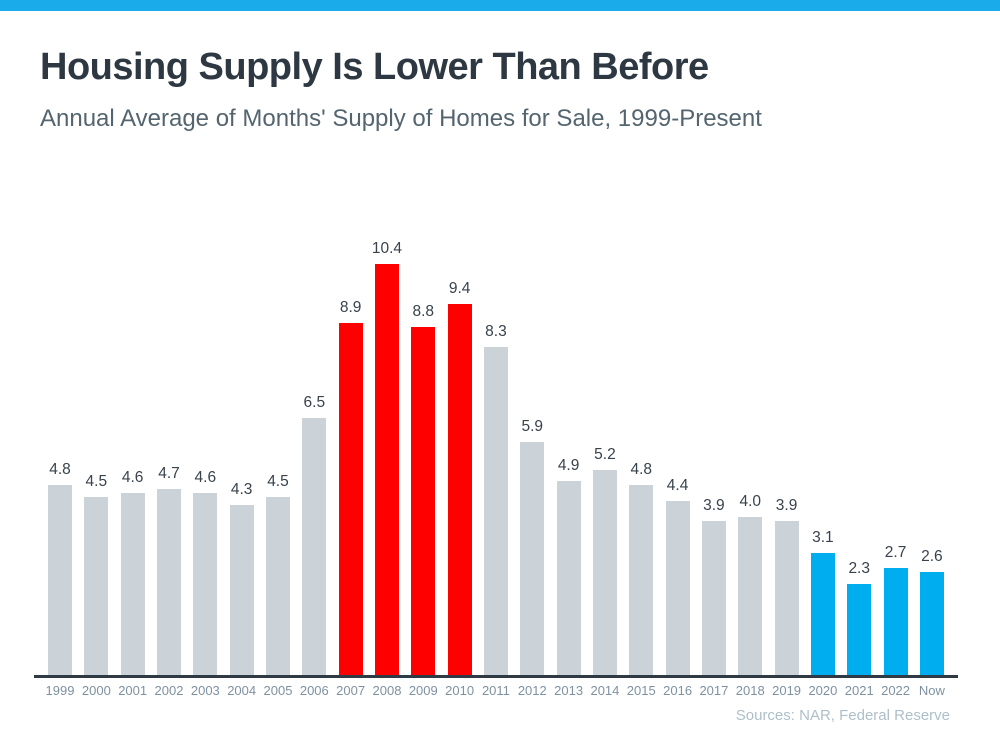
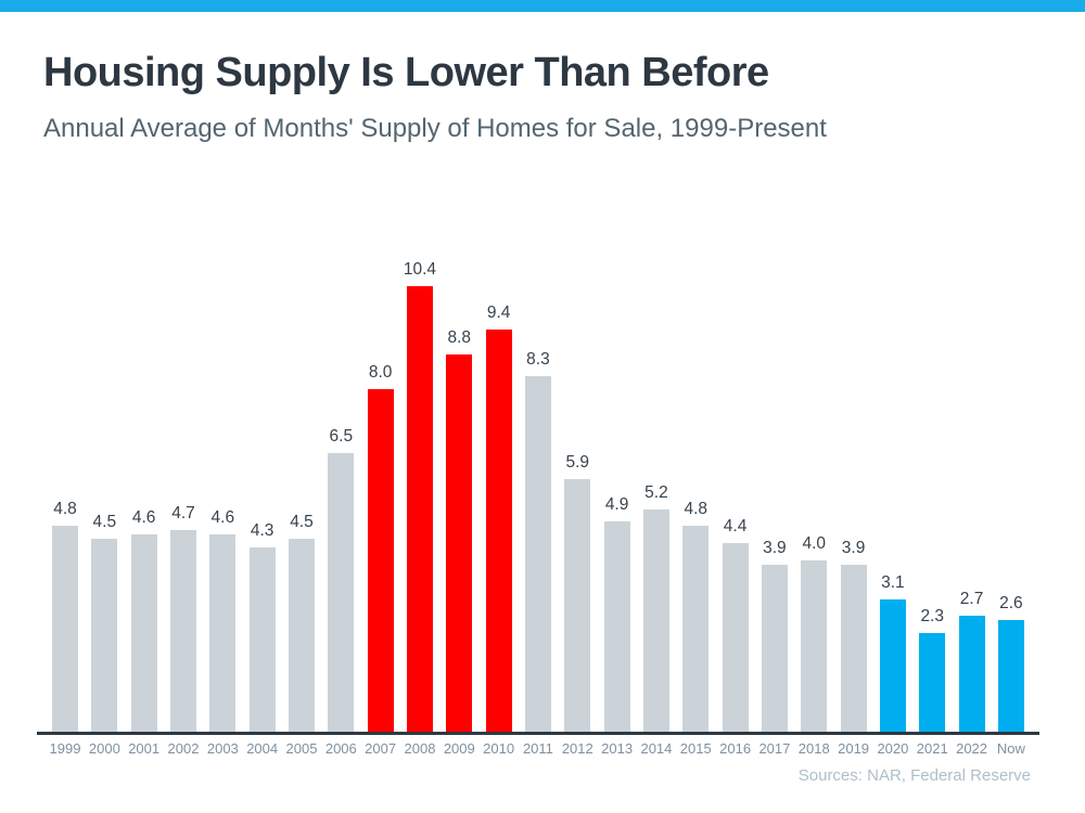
2007: 8.9 -> 8.0
